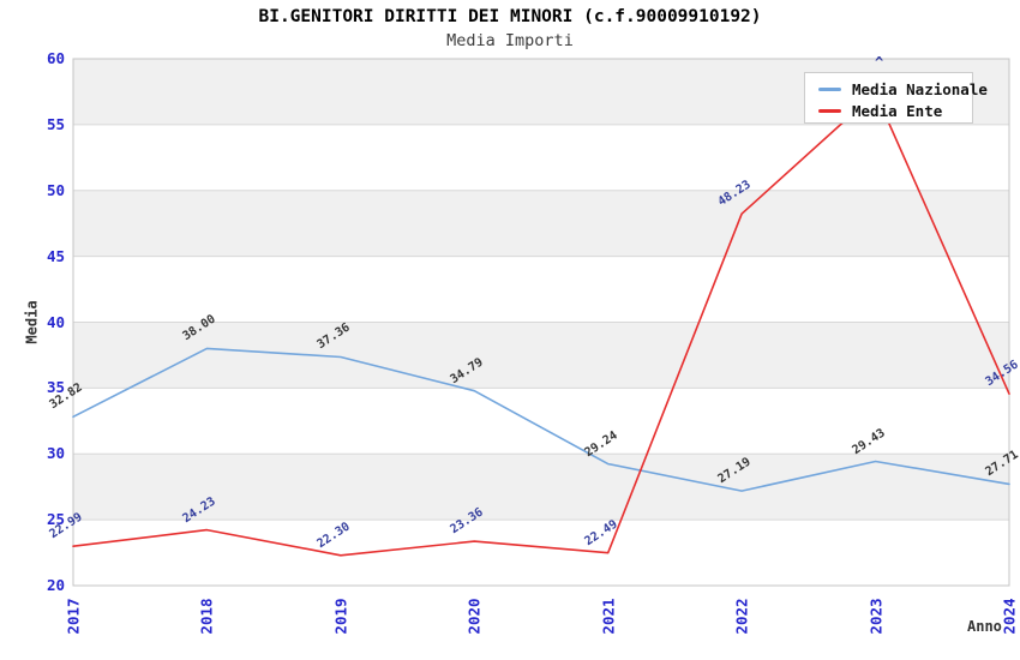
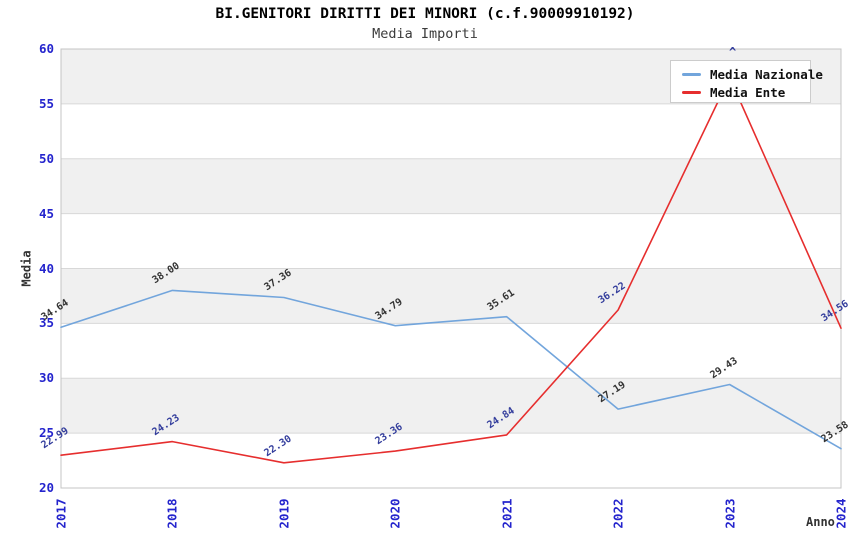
Media Nazionale/2017: 32.82 -> 34.64
Media Nazionale/2021: 29.24 -> 35.61
Media Ente/2021: 22.49 -> 24.84
Media Ente/2022: 48.23 -> 36.22
Media Nazionale/2024: 27.71 -> 23.58
